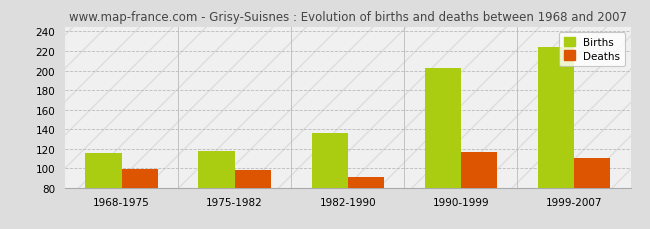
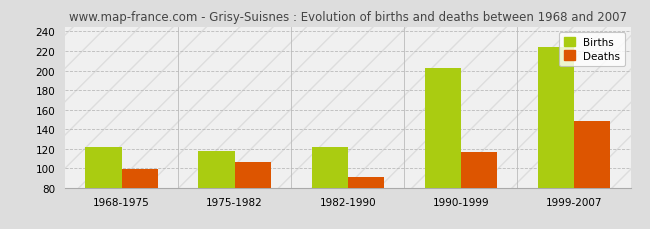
Births/1968-1975: 115 -> 122
Deaths/1975-1982: 98 -> 106
Births/1982-1990: 136 -> 122
Deaths/1999-2007: 110 -> 148
